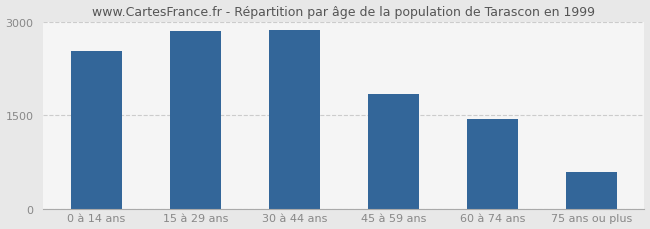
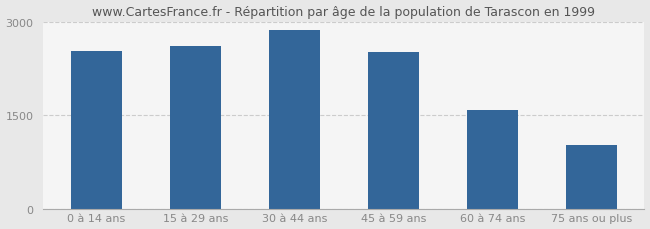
15 à 29 ans: 2840 -> 2600
45 à 59 ans: 1840 -> 2510
60 à 74 ans: 1440 -> 1580
75 ans ou plus: 580 -> 1020
